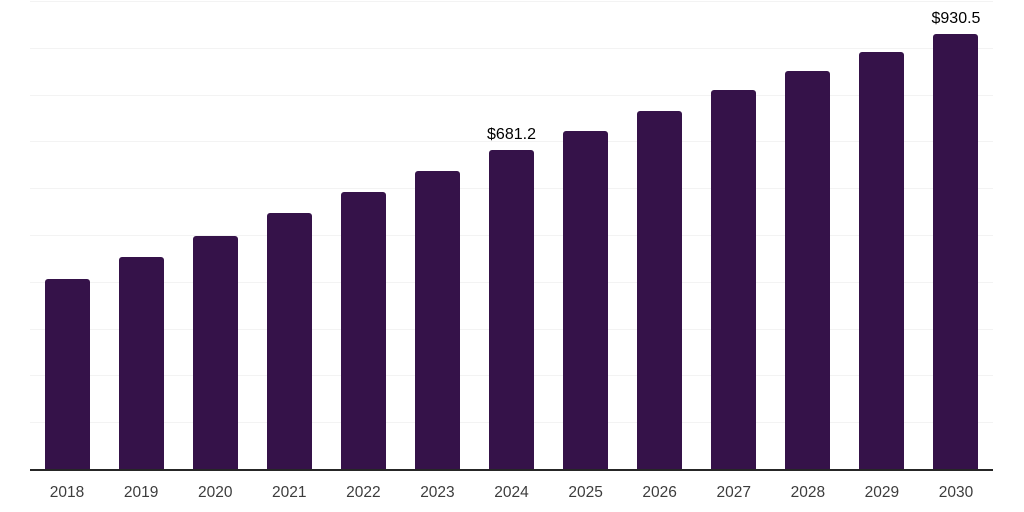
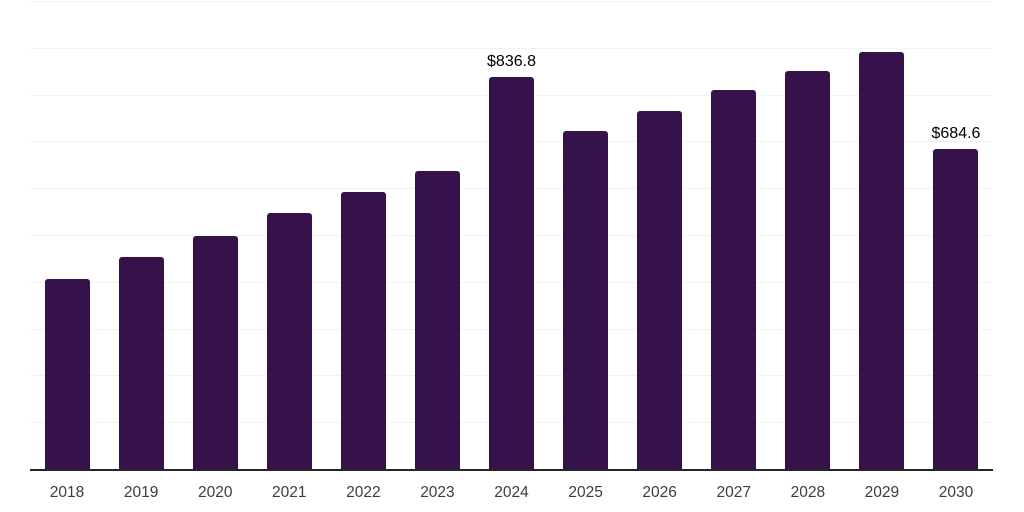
2024: $681.2 -> $836.8
2030: $930.5 -> $684.6
